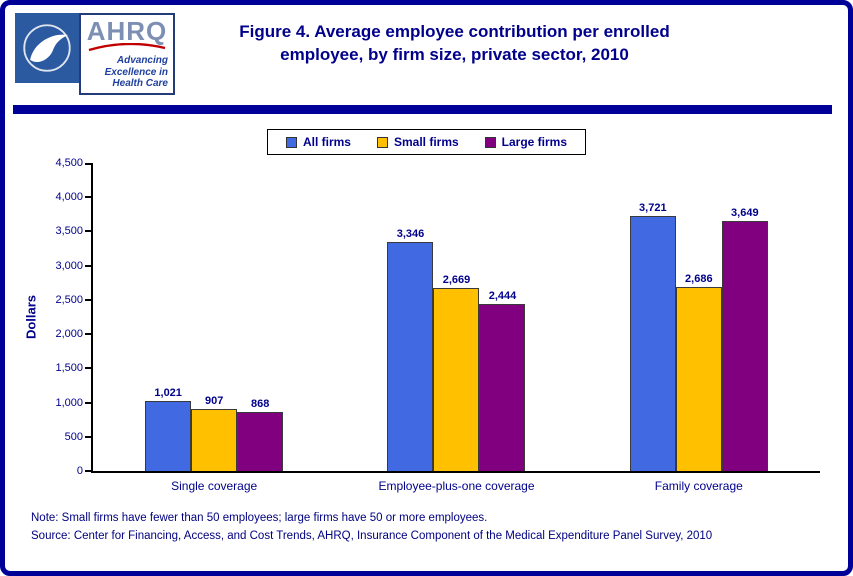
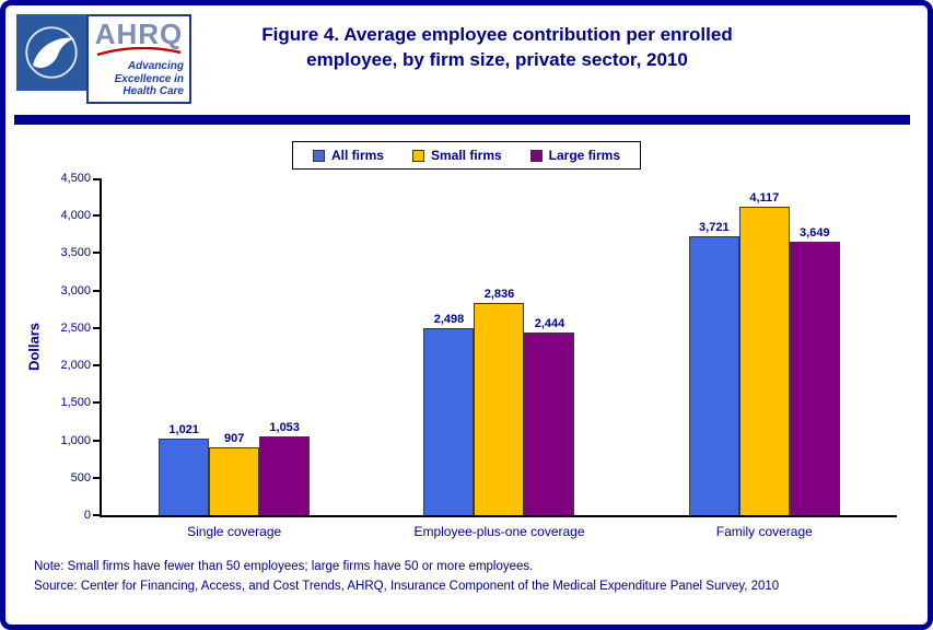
Large firms/Single coverage: 868 -> 1,053
All firms/Employee-plus-one coverage: 3,346 -> 2,498
Small firms/Employee-plus-one coverage: 2,669 -> 2,836
Small firms/Family coverage: 2,686 -> 4,117
